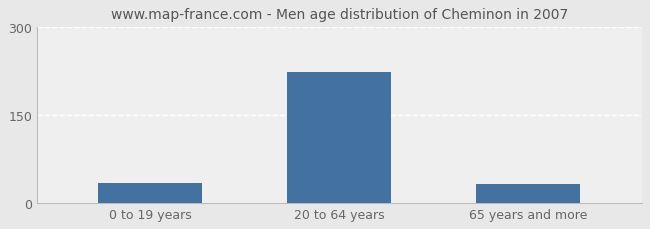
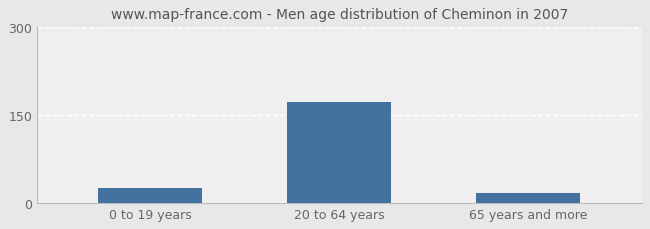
0 to 19 years: 34 -> 25
20 to 64 years: 222 -> 172
65 years and more: 32 -> 17
